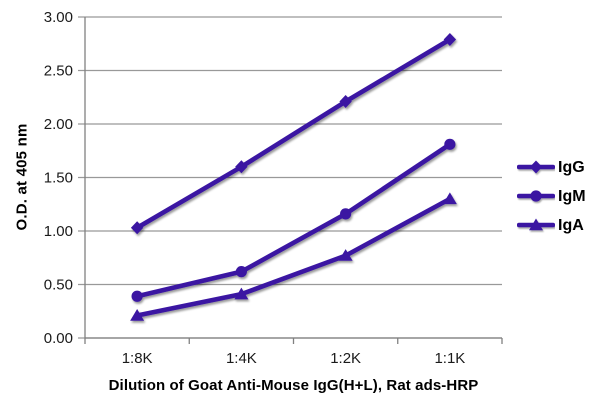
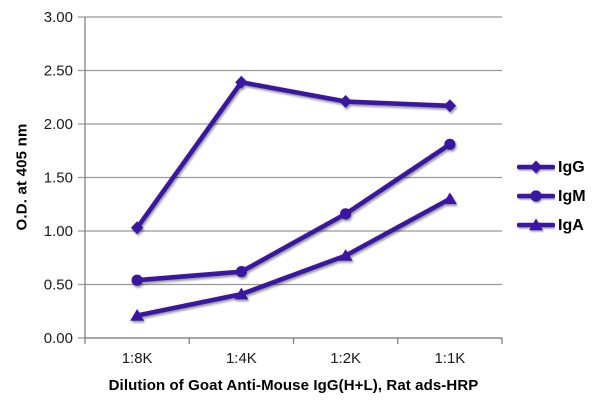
IgM/1:8K: 0.39 -> 0.54
IgG/1:4K: 1.60 -> 2.39
IgG/1:1K: 2.79 -> 2.17
